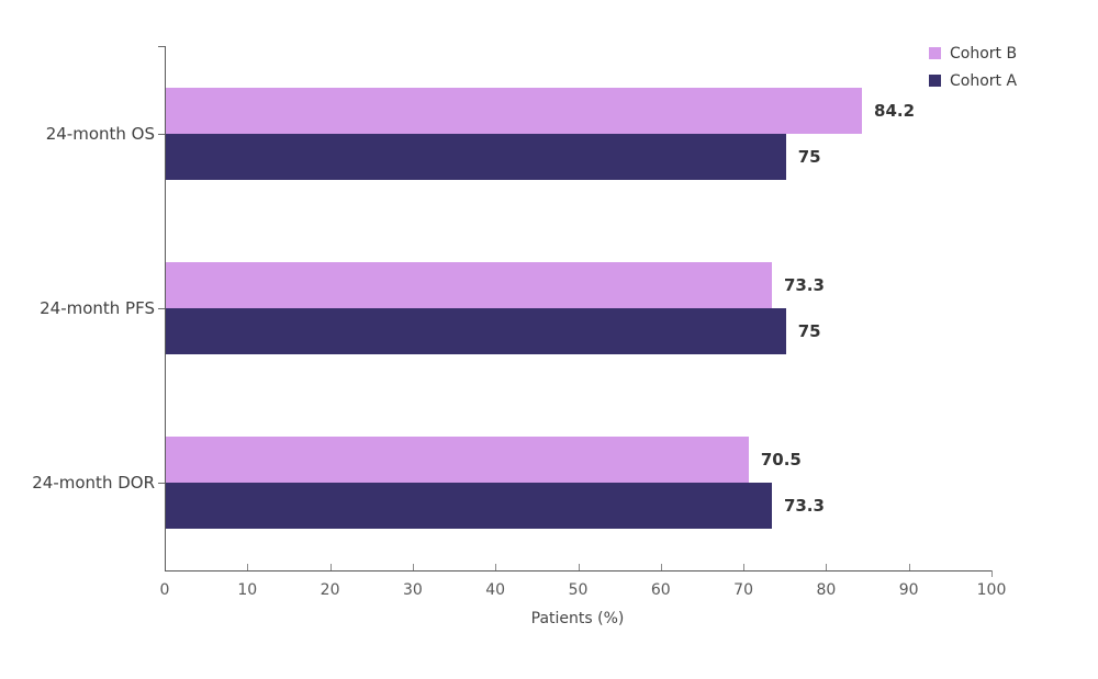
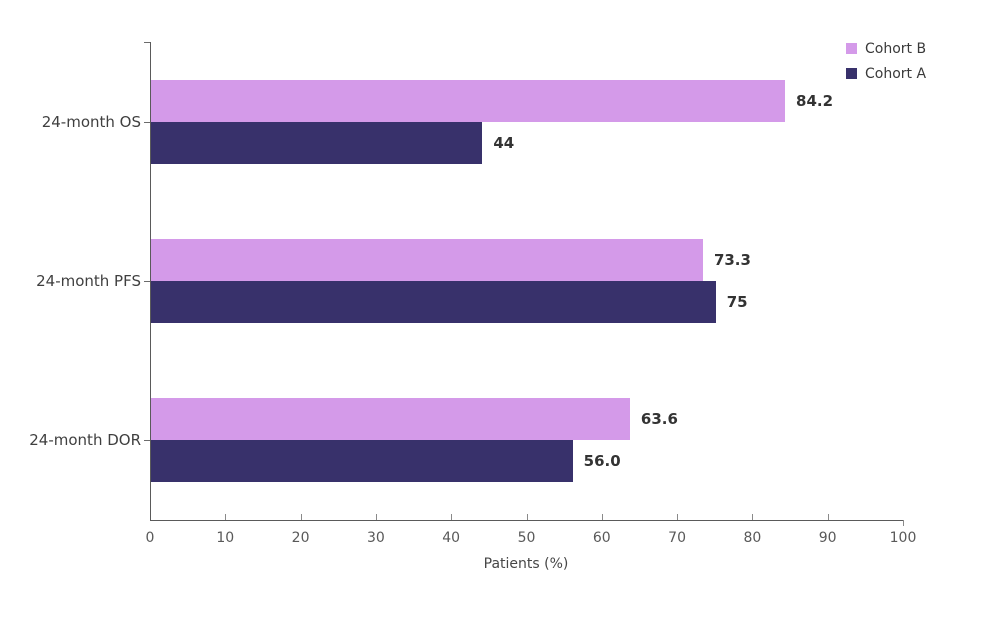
Cohort A/24-month OS: 75 -> 44
Cohort B/24-month DOR: 70.5 -> 63.6
Cohort A/24-month DOR: 73.3 -> 56.0
